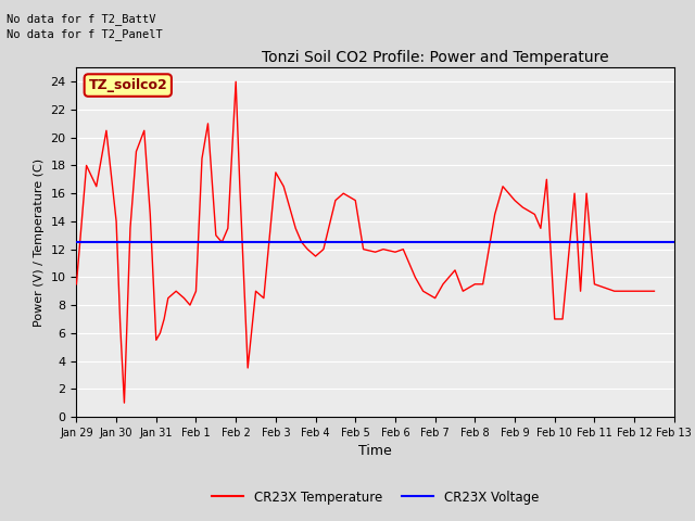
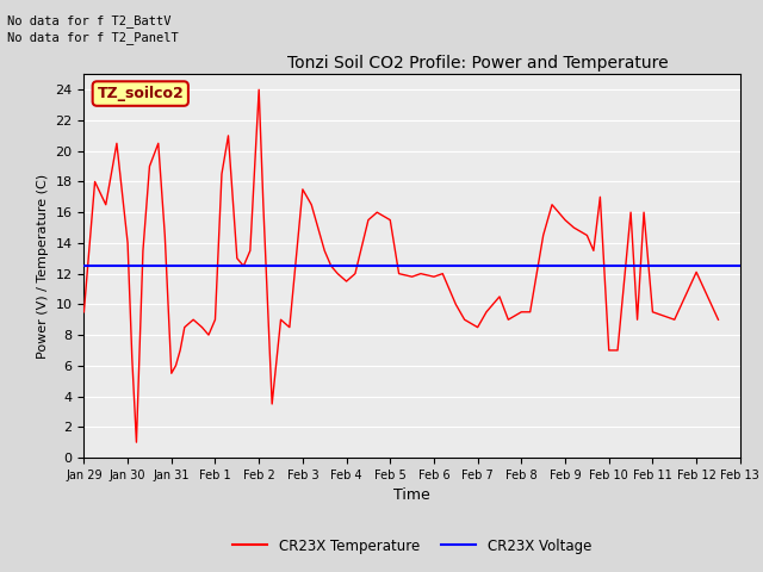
Feb 12: 9.0 -> 12.1
